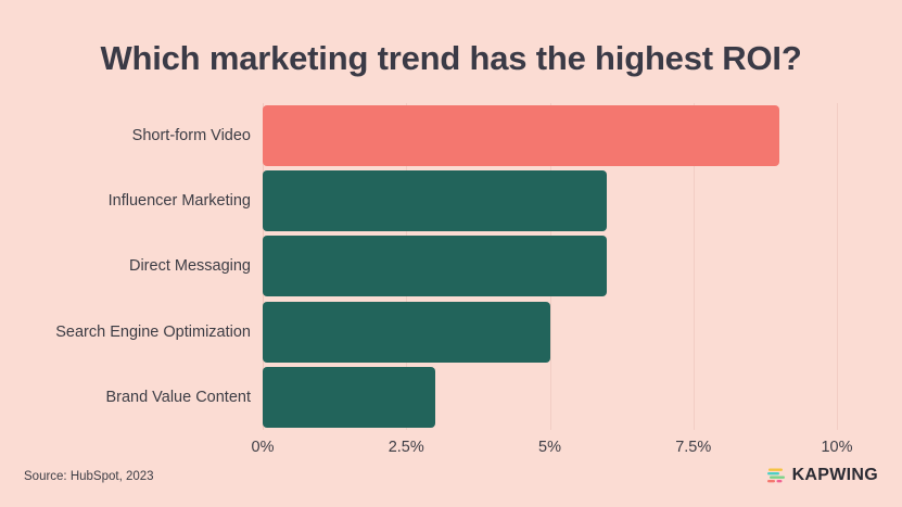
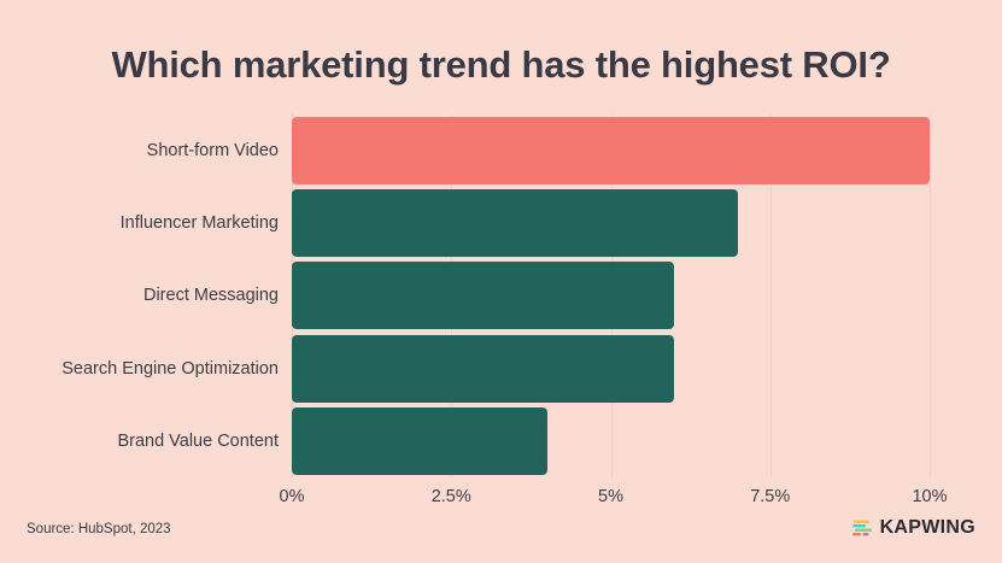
Short-form Video: 9% -> 10%
Influencer Marketing: 6% -> 7%
Search Engine Optimization: 5% -> 6%
Brand Value Content: 3% -> 4%
